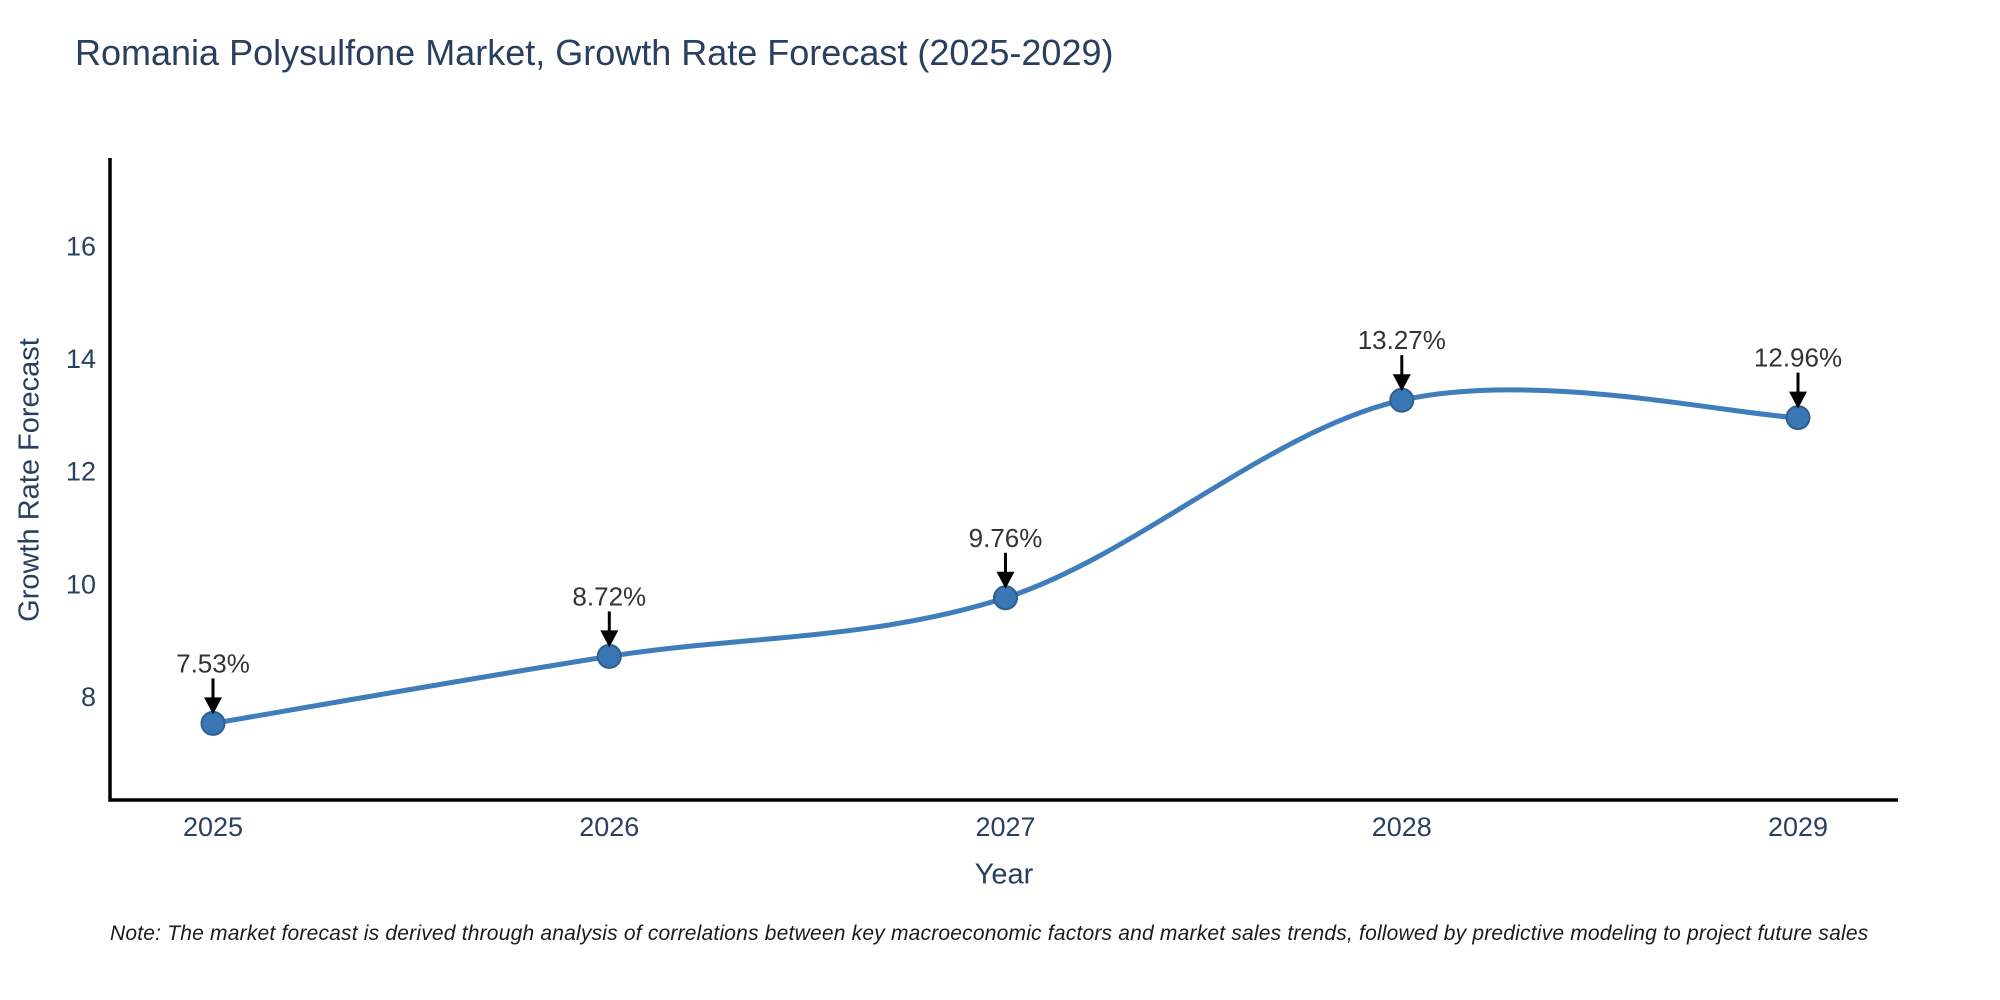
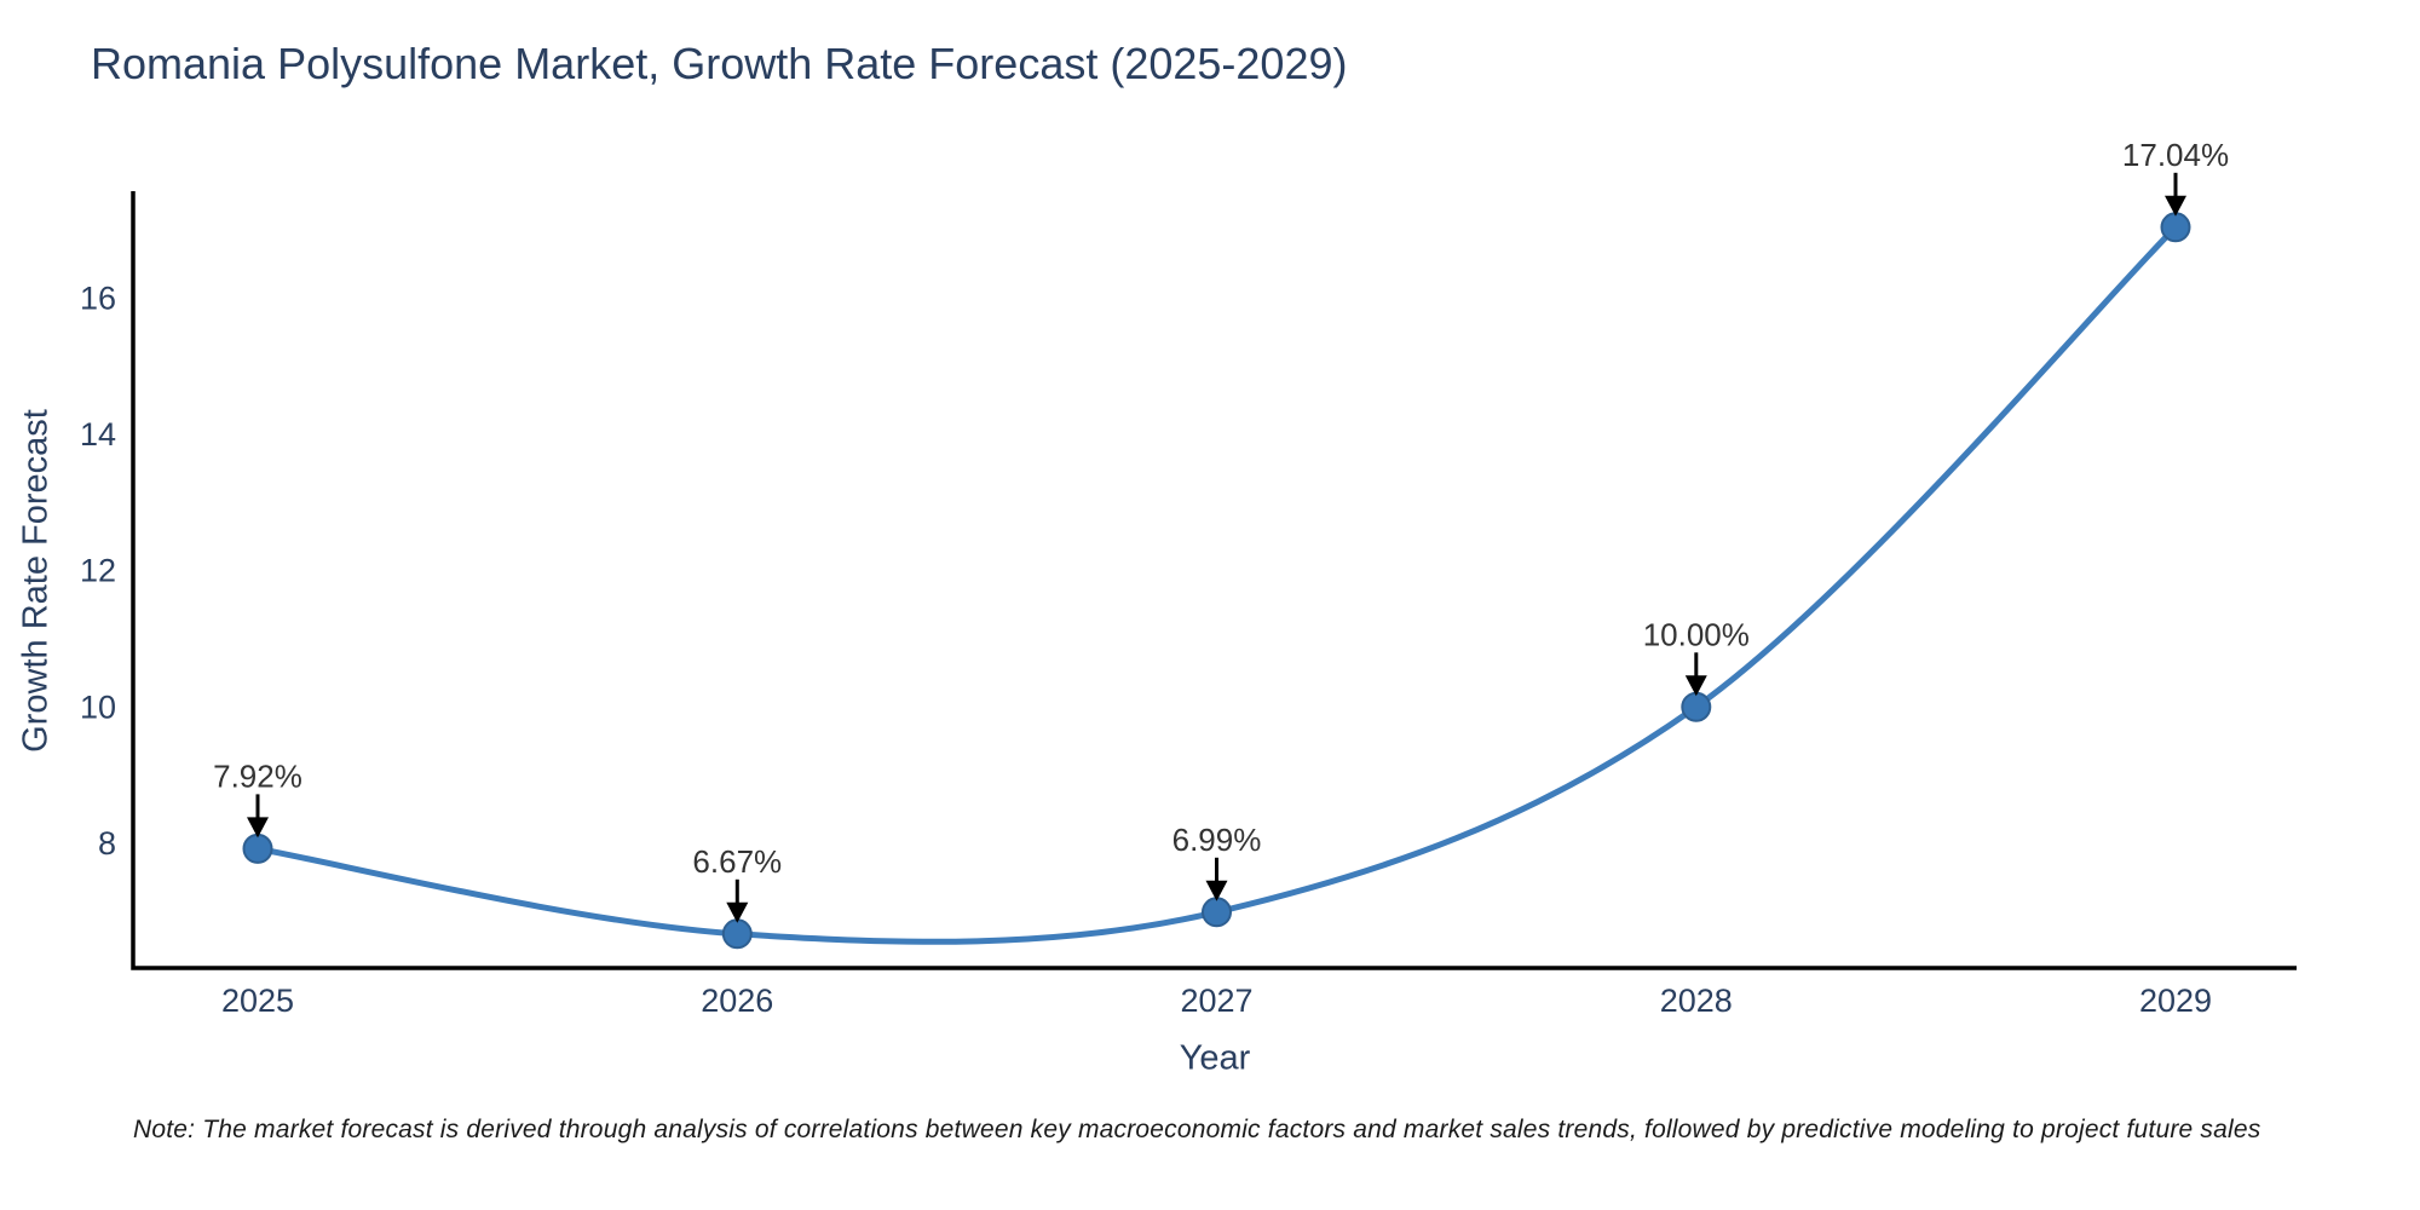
2025: 7.53% -> 7.92%
2026: 8.72% -> 6.67%
2027: 9.76% -> 6.99%
2028: 13.27% -> 10.00%
2029: 12.96% -> 17.04%
